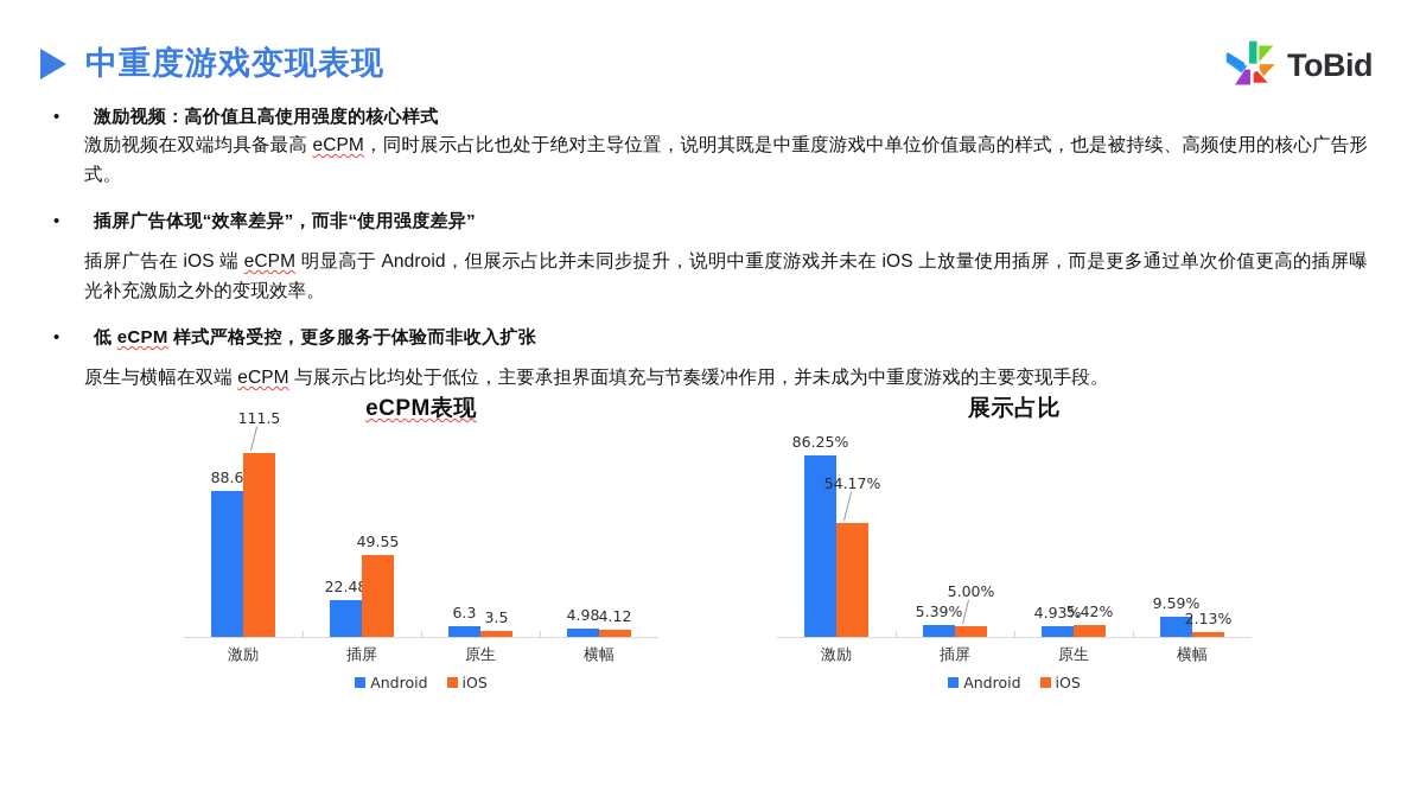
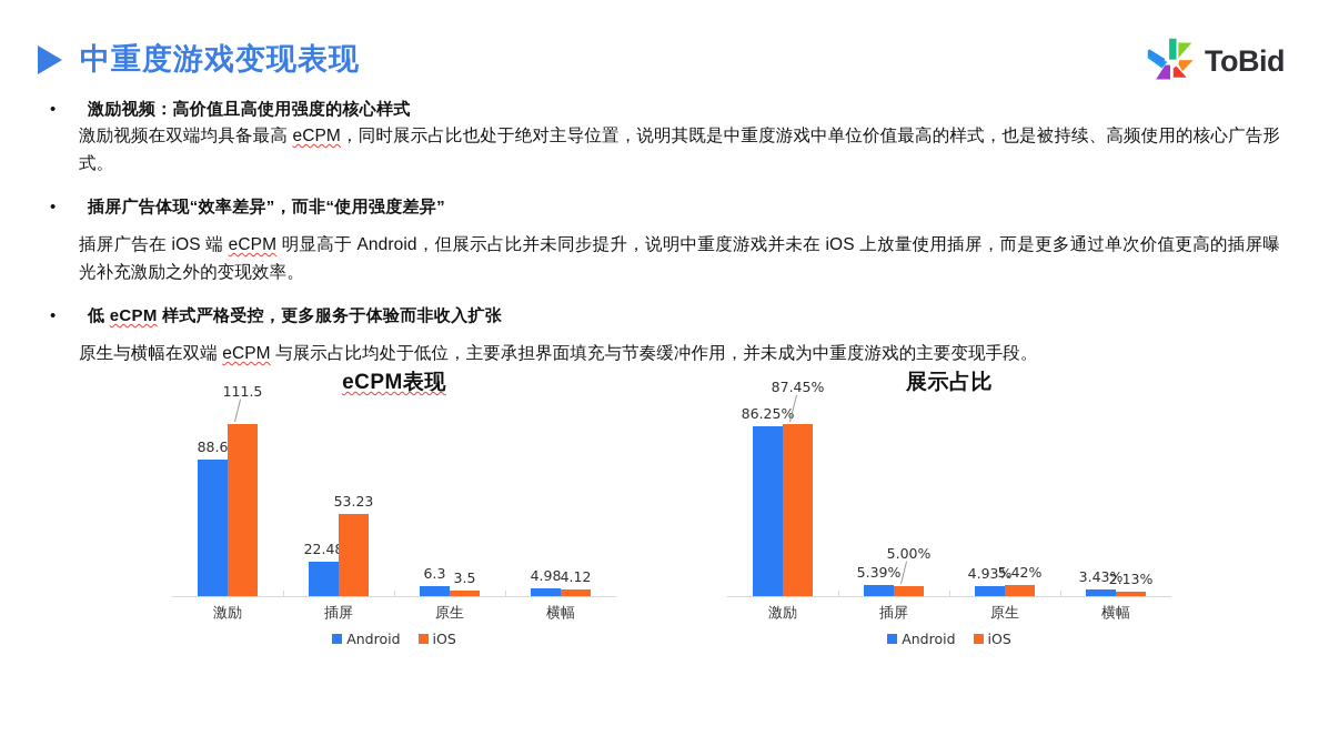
eCPM表现/iOS/插屏: 49.55 -> 53.23
展示占比/iOS/激励: 54.17% -> 87.45%
展示占比/Android/横幅: 9.59% -> 3.43%
